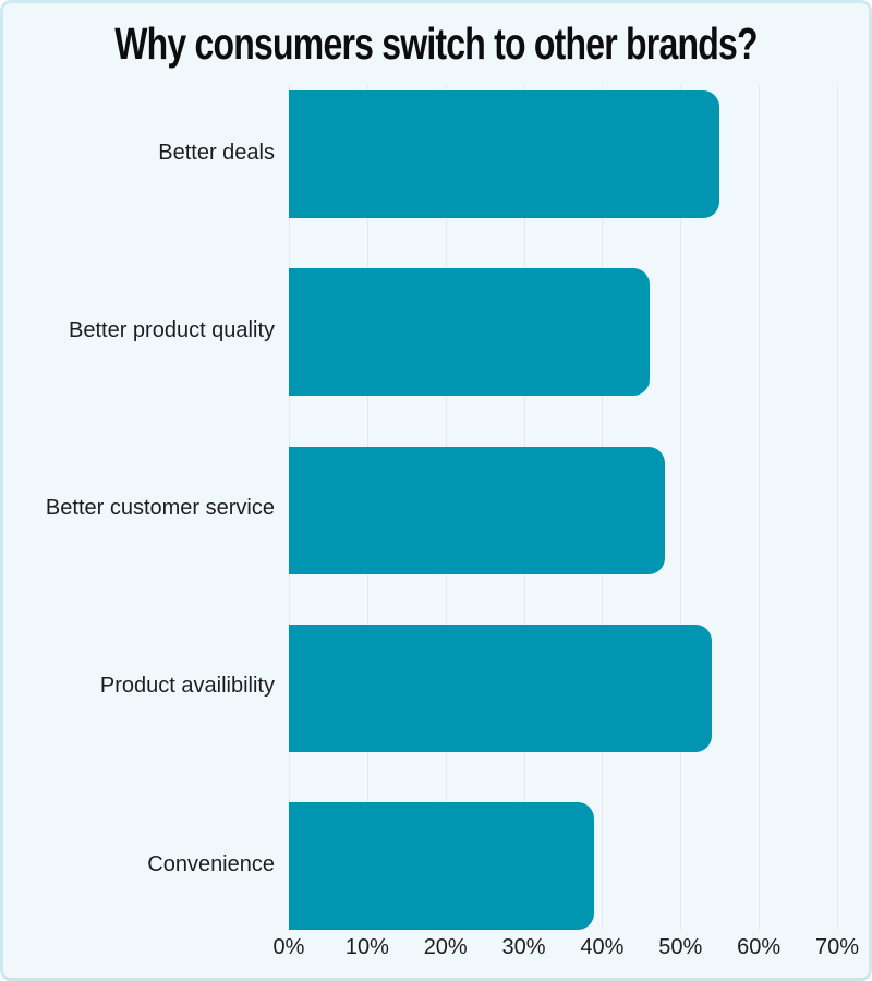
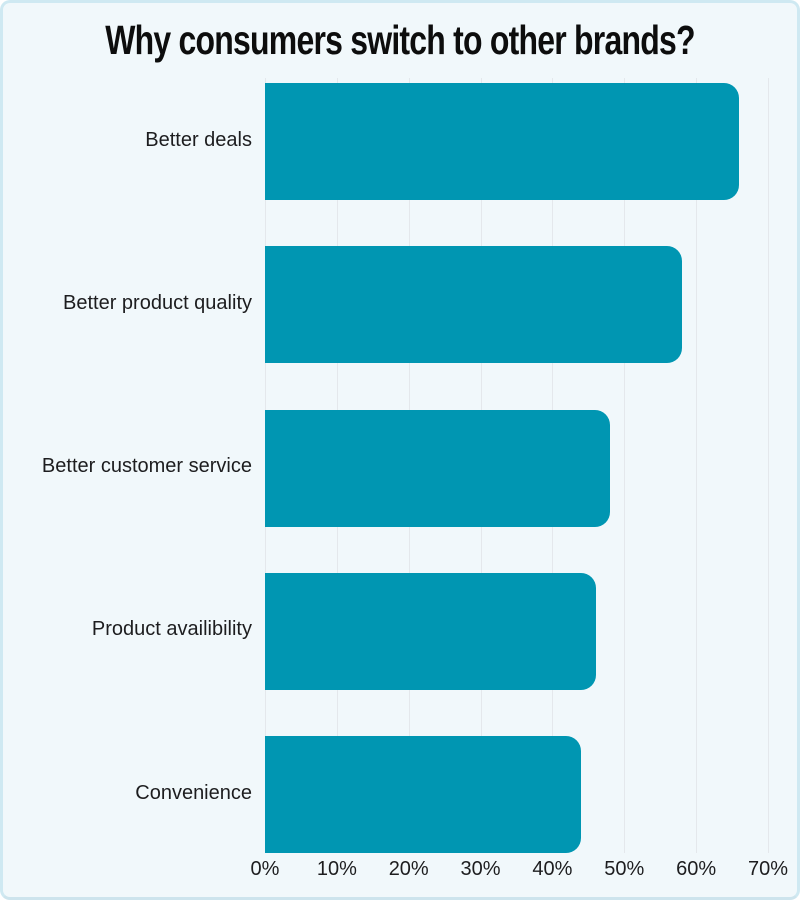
Better deals: 55% -> 66%
Better product quality: 46% -> 58%
Product availibility: 54% -> 46%
Convenience: 39% -> 44%
